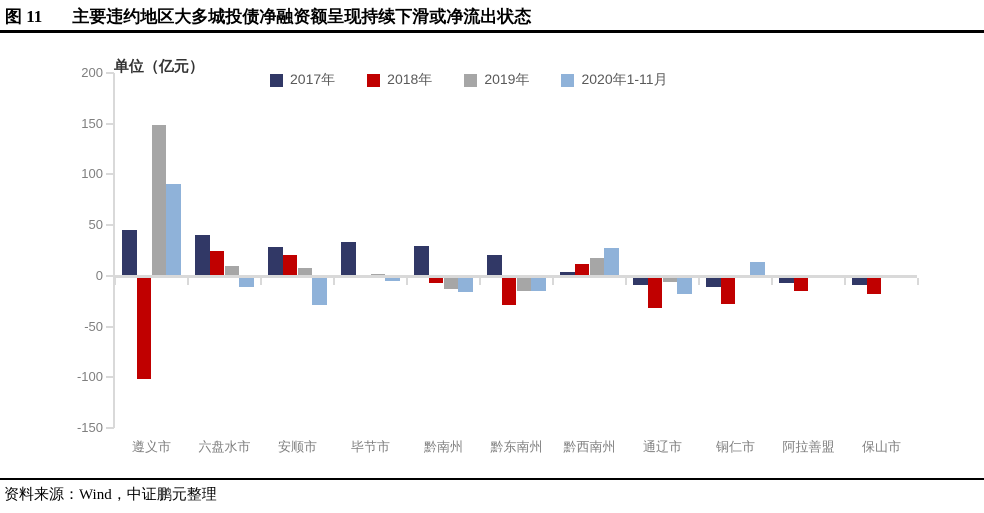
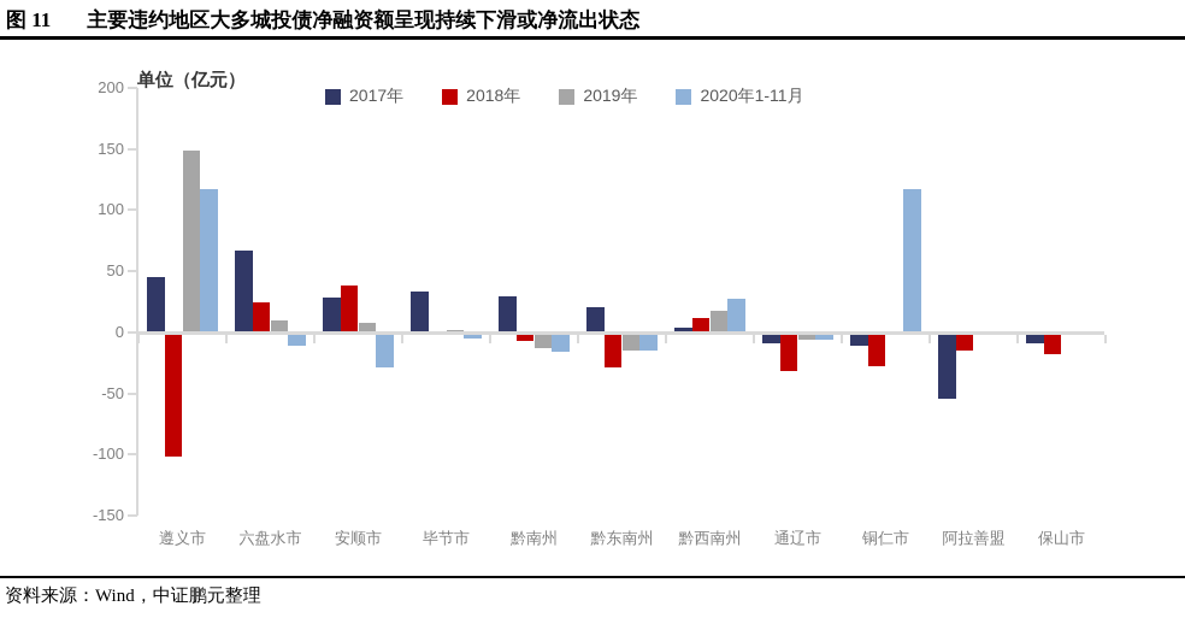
2020年1-11月/遵义市: 90 -> 116
2017年/六盘水市: 39 -> 66
2018年/安顺市: 20 -> 37
2020年1-11月/通辽市: -16 -> -4
2020年1-11月/铜仁市: 13 -> 116
2017年/阿拉善盟: -5 -> -52
